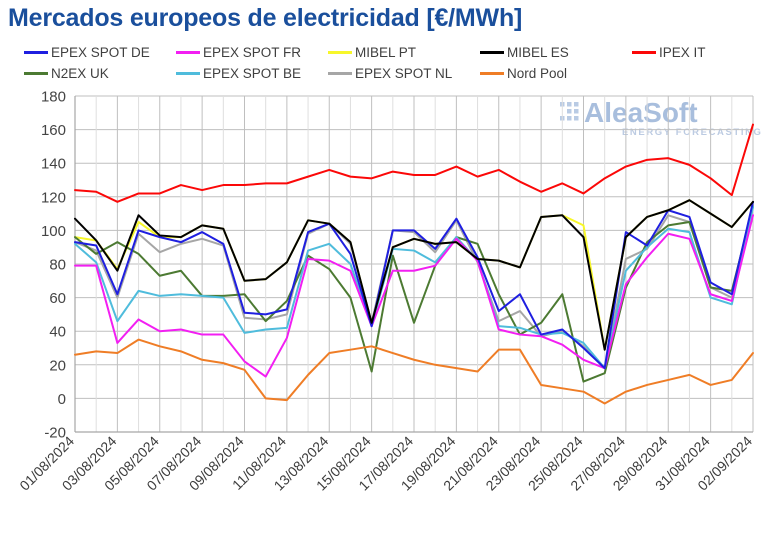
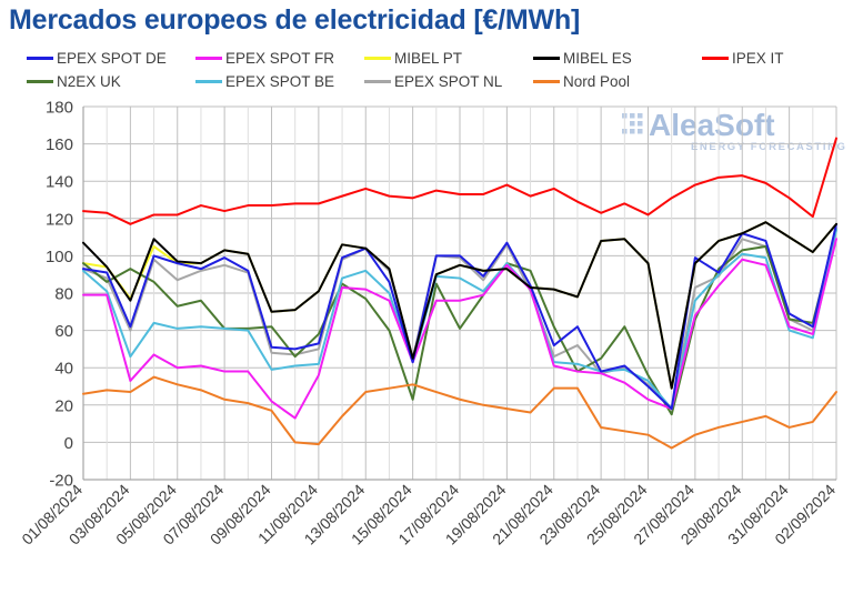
N2EX UK/15/08/2024: 16 -> 23
N2EX UK/17/08/2024: 45 -> 61
MIBEL PT/25/08/2024: 103 -> 96
N2EX UK/25/08/2024: 10 -> 36
